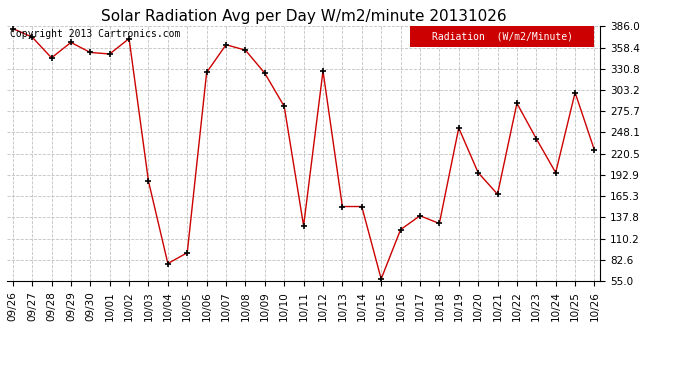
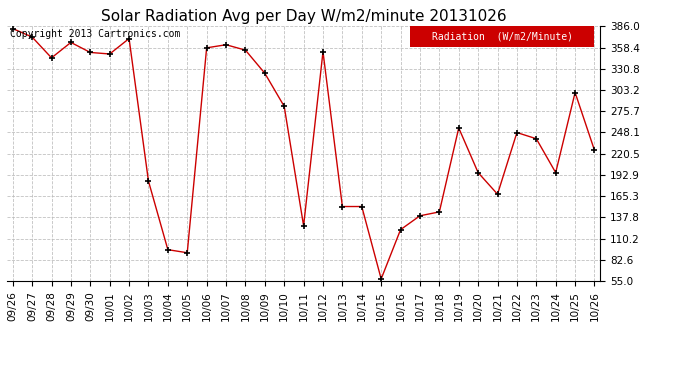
10/04: 78 -> 96
10/06: 326 -> 358
10/12: 328 -> 353
10/18: 130 -> 145
10/22: 286 -> 248
